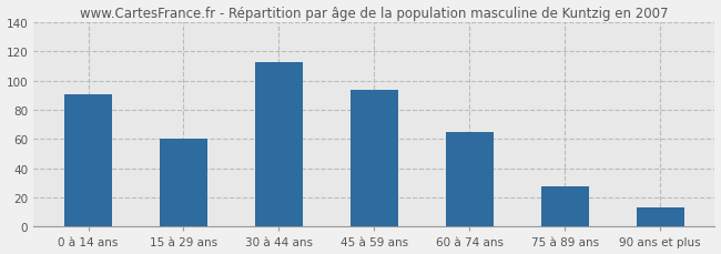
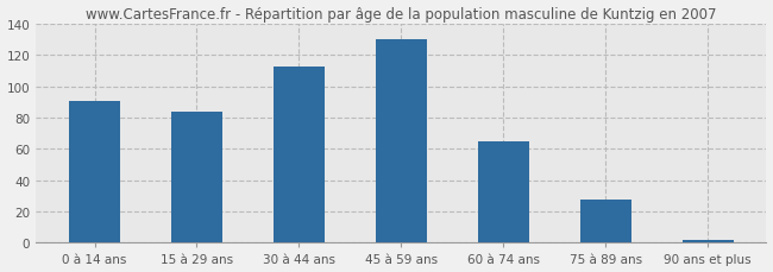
15 à 29 ans: 60 -> 84
45 à 59 ans: 94 -> 130
90 ans et plus: 13 -> 2
